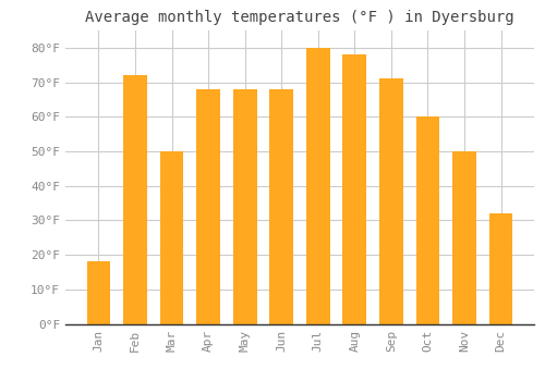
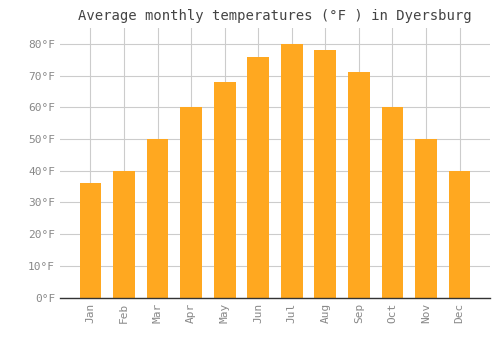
Jan: 18°F -> 36°F
Feb: 72°F -> 40°F
Apr: 68°F -> 60°F
Jun: 68°F -> 76°F
Dec: 32°F -> 40°F
